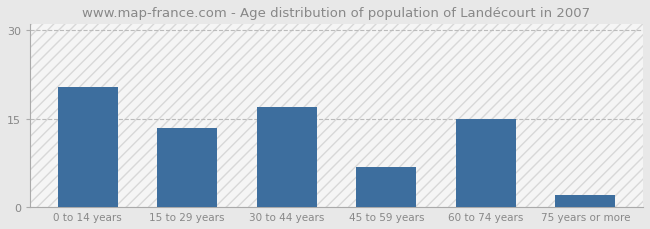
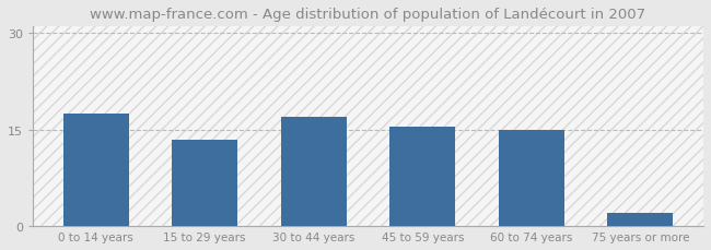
0 to 14 years: 20.4 -> 17.5
45 to 59 years: 6.8 -> 15.5
